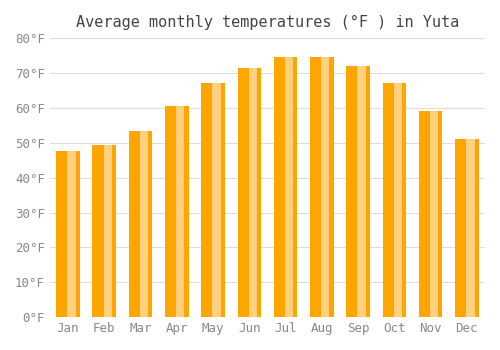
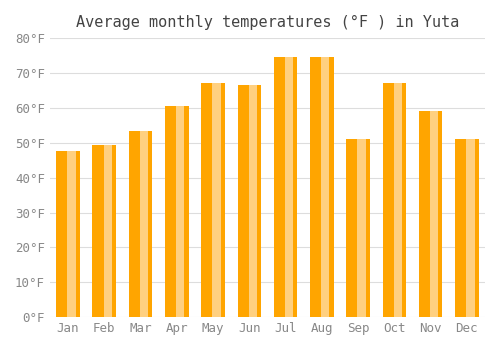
Jun: 71.5°F -> 66.5°F
Sep: 72.0°F -> 51.0°F
